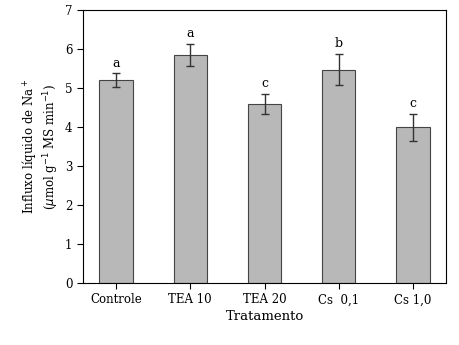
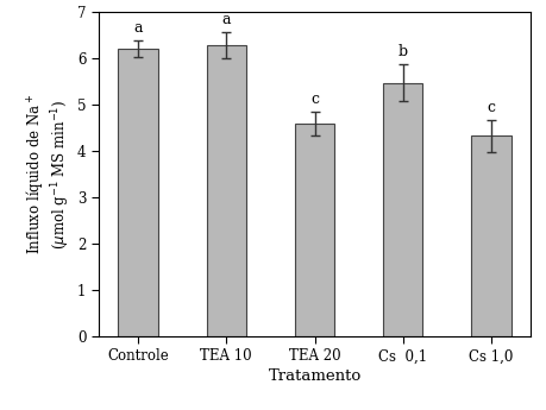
Controle: 5.20 -> 6.22
TEA 10: 5.85 -> 6.30
Cs 1,0: 4.00 -> 4.33
